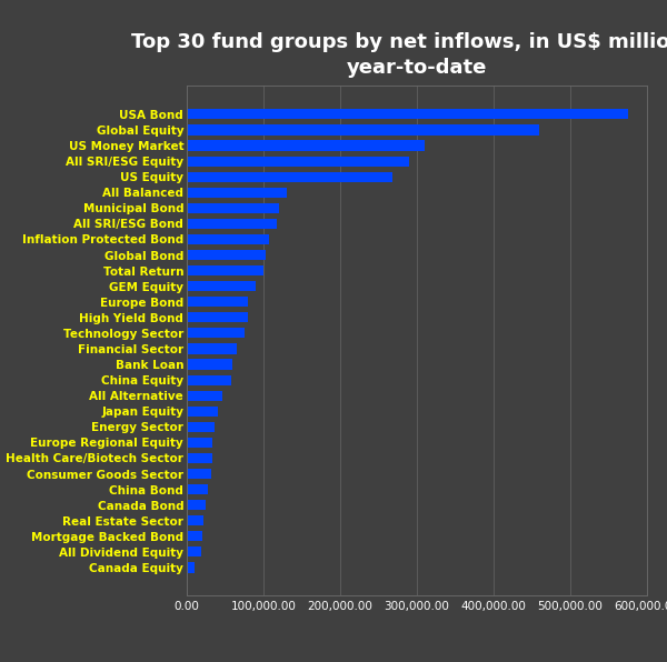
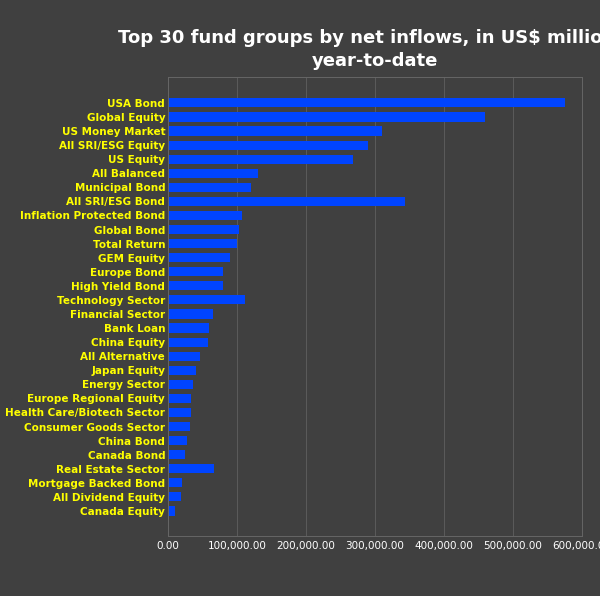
All SRI/ESG Bond: 118,000 -> 344,000
Technology Sector: 76,000 -> 112,000
Real Estate Sector: 22,000 -> 66,000
